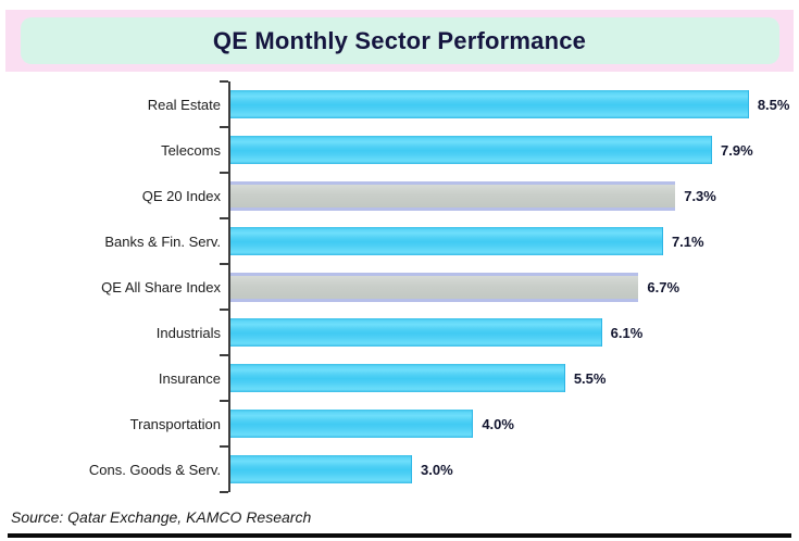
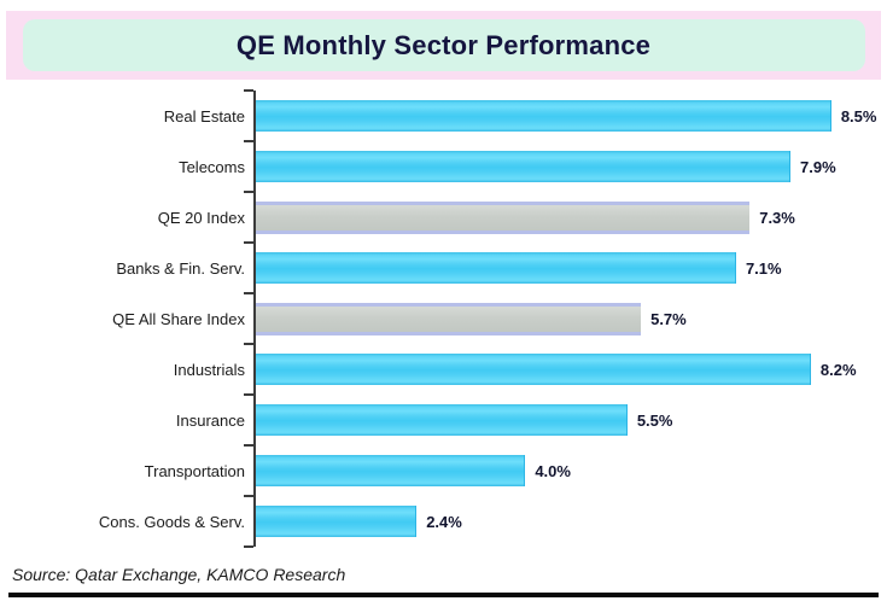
QE All Share Index: 6.7% -> 5.7%
Industrials: 6.1% -> 8.2%
Cons. Goods & Serv.: 3.0% -> 2.4%
